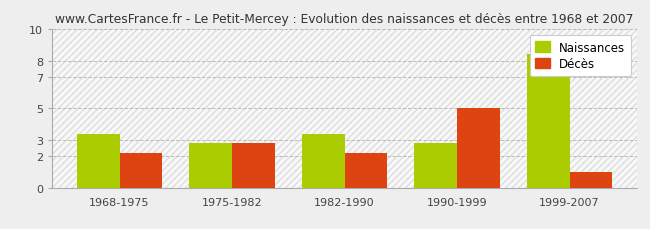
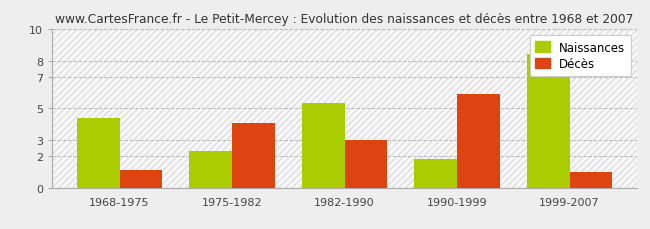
Naissances/1968-1975: 3.4 -> 4.4
Décès/1968-1975: 2.2 -> 1.1
Naissances/1975-1982: 2.8 -> 2.3
Décès/1975-1982: 2.8 -> 4.1
Naissances/1982-1990: 3.4 -> 5.3
Décès/1982-1990: 2.2 -> 3.0
Naissances/1990-1999: 2.8 -> 1.8
Décès/1990-1999: 5.0 -> 5.9
